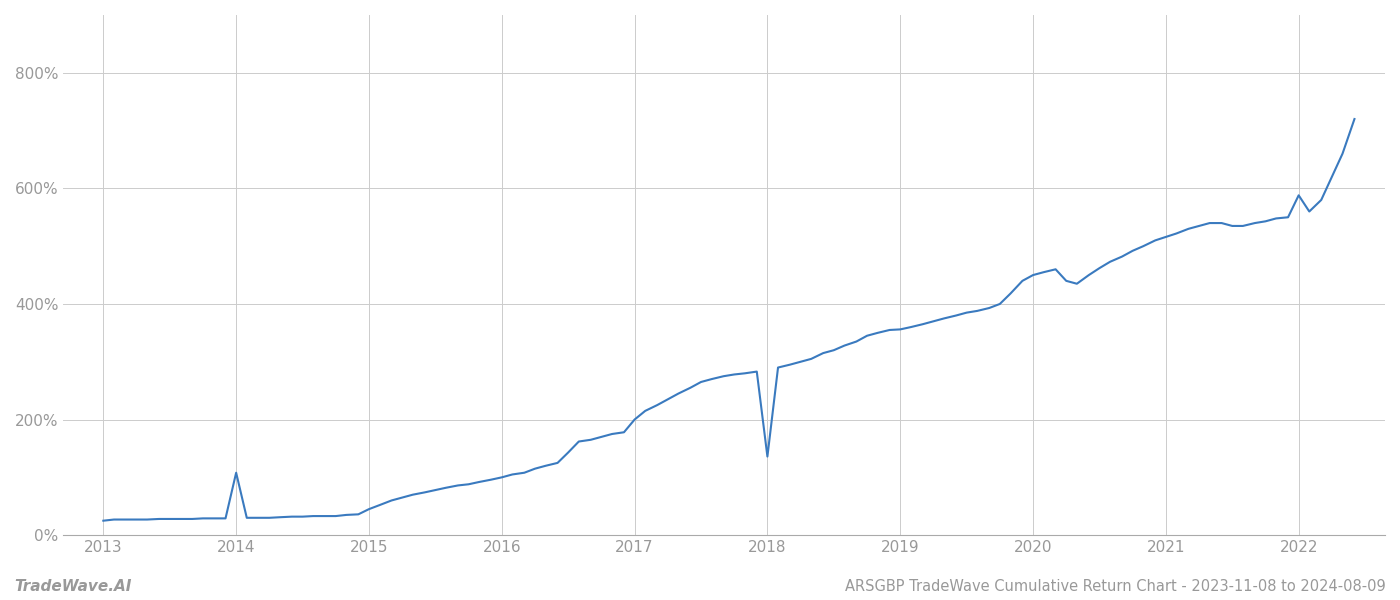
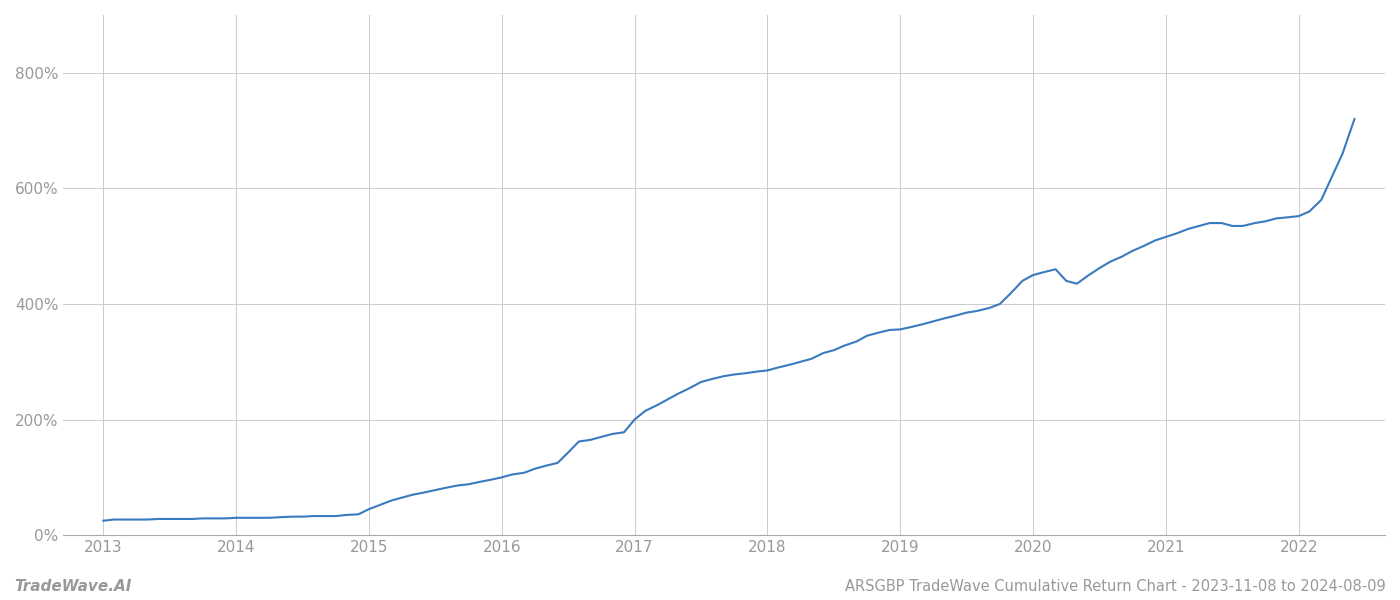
2014: 108% -> 30%
2018: 136% -> 285%
2022: 588% -> 552%
